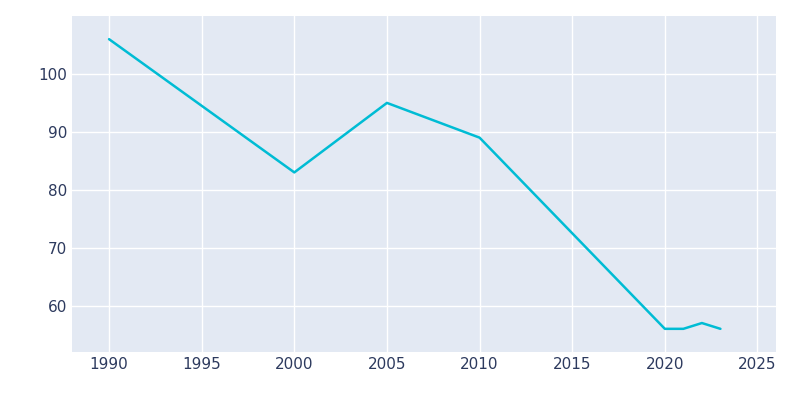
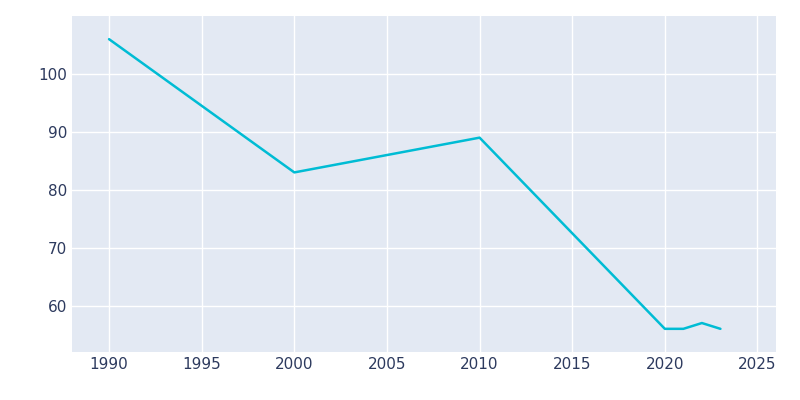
2005: 95 -> 86
